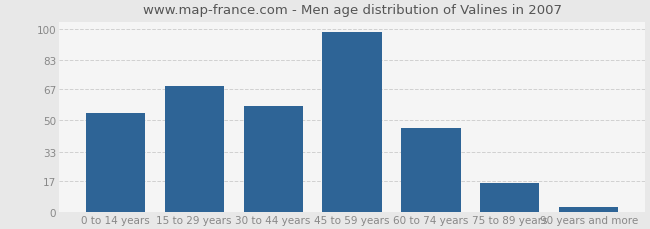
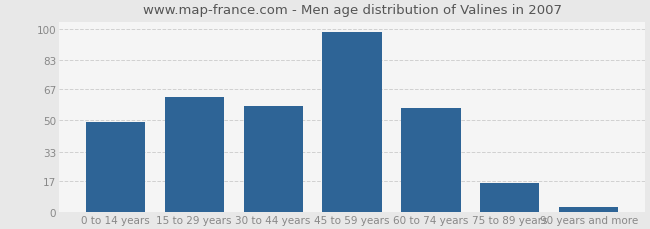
0 to 14 years: 54 -> 49
15 to 29 years: 69 -> 63
60 to 74 years: 46 -> 57
